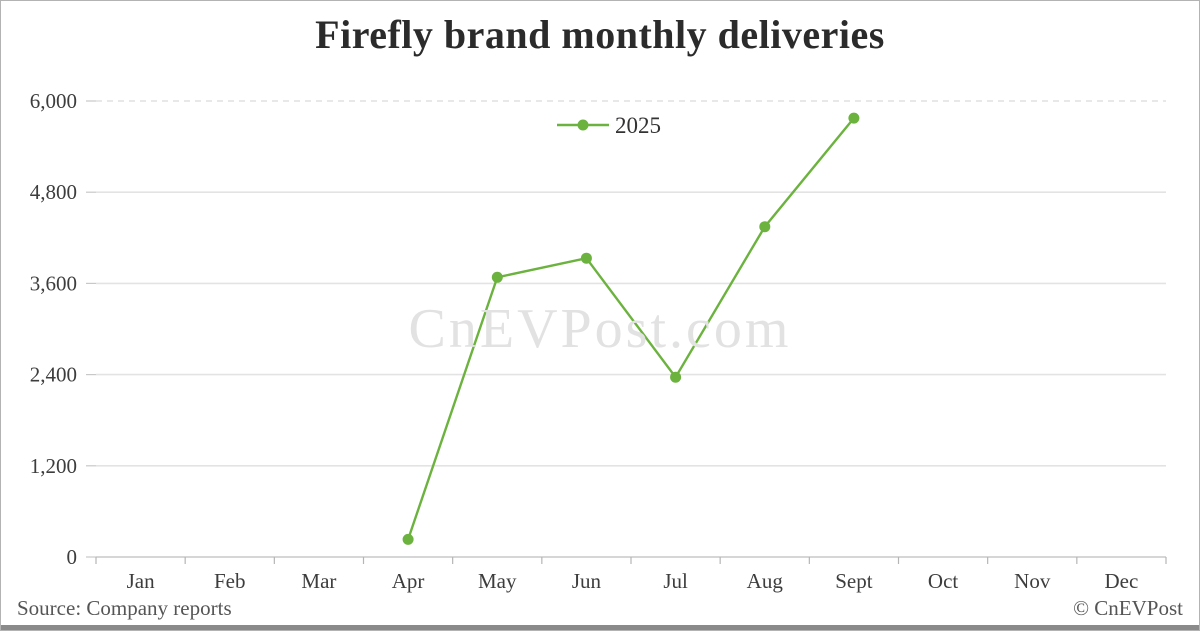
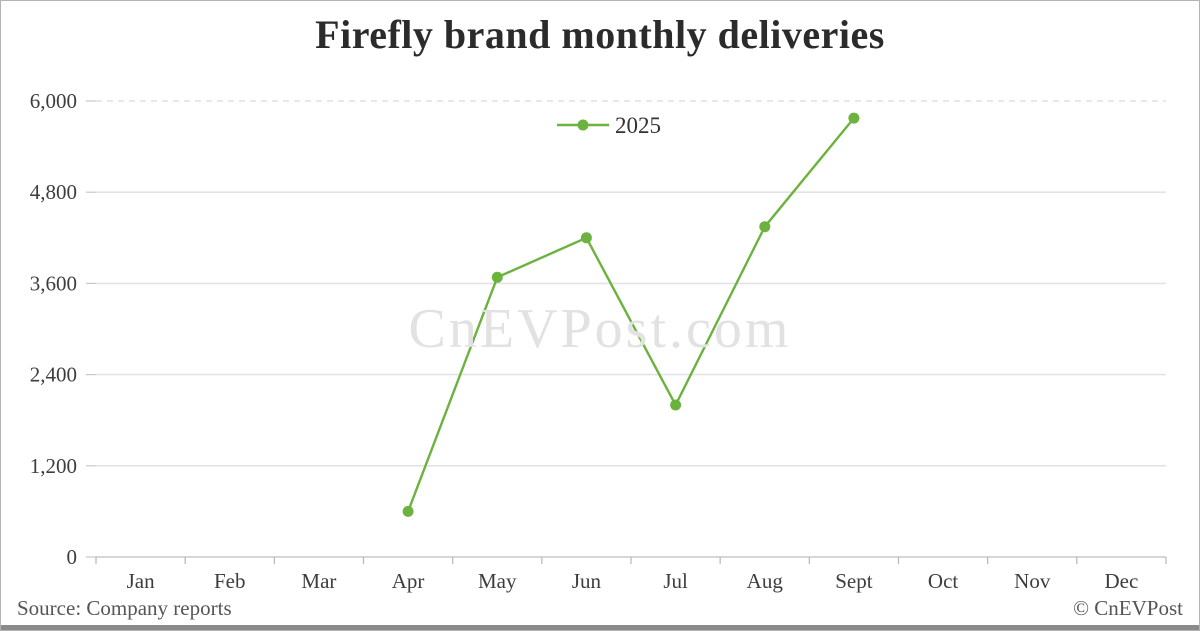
Apr: 200 -> 600
Jun: 3900 -> 4200
Jul: 2400 -> 2000
